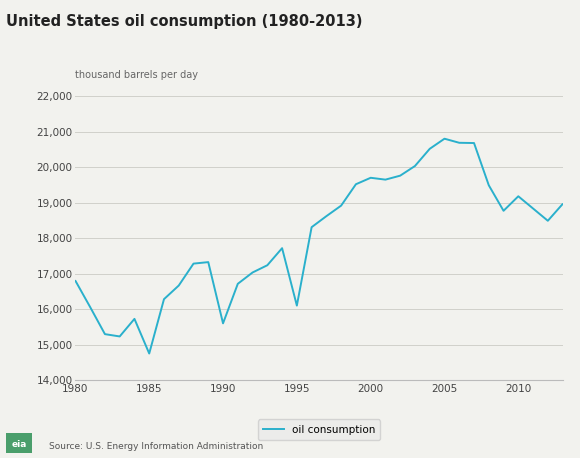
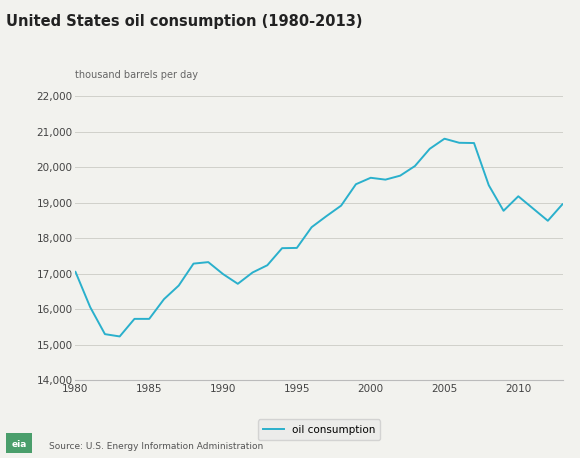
1980: 16,800 -> 17,060
1985: 14,750 -> 15,730
1990: 15,600 -> 16,990
1995: 16,100 -> 17,720
